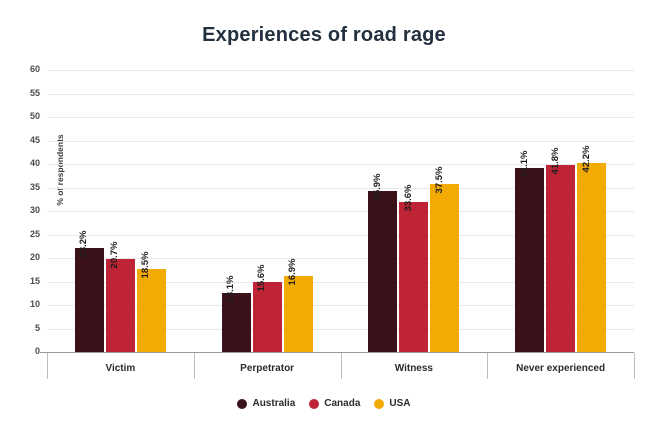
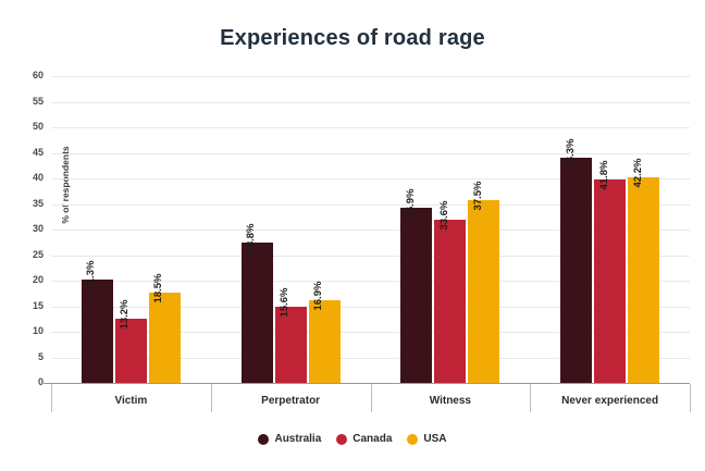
Australia/Victim: 23.2% -> 21.3%
Canada/Victim: 20.7% -> 13.2%
Australia/Perpetrator: 13.1% -> 28.8%
Australia/Never experienced: 41.1% -> 46.3%
